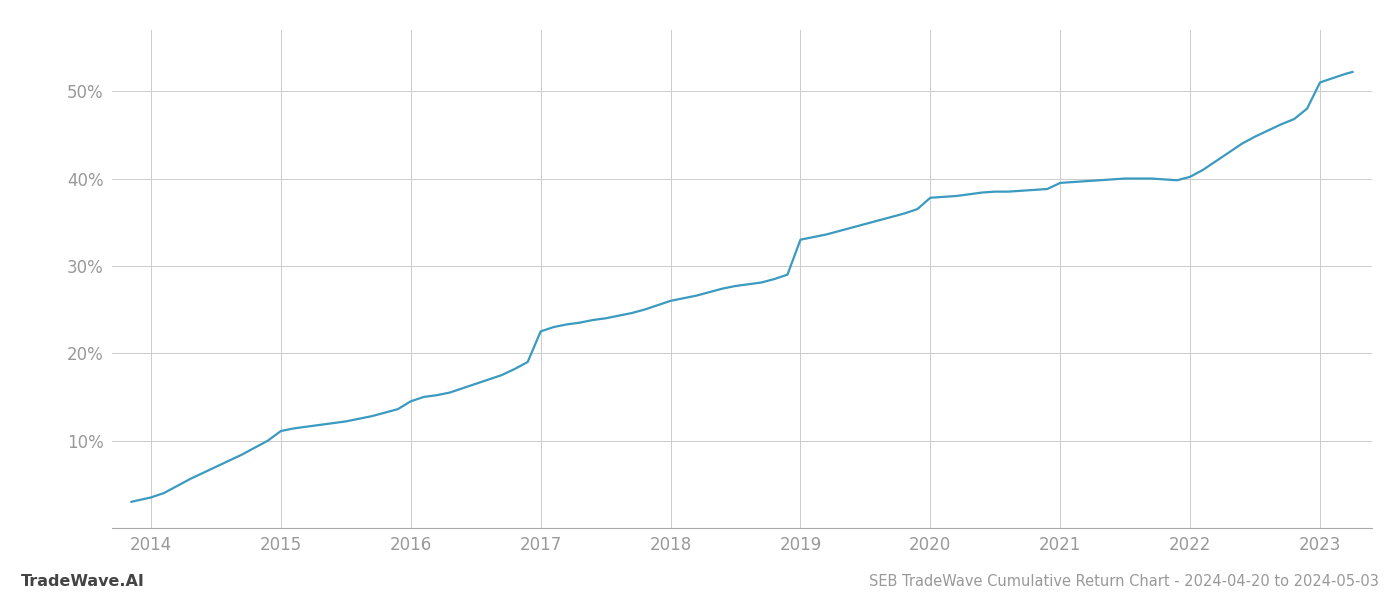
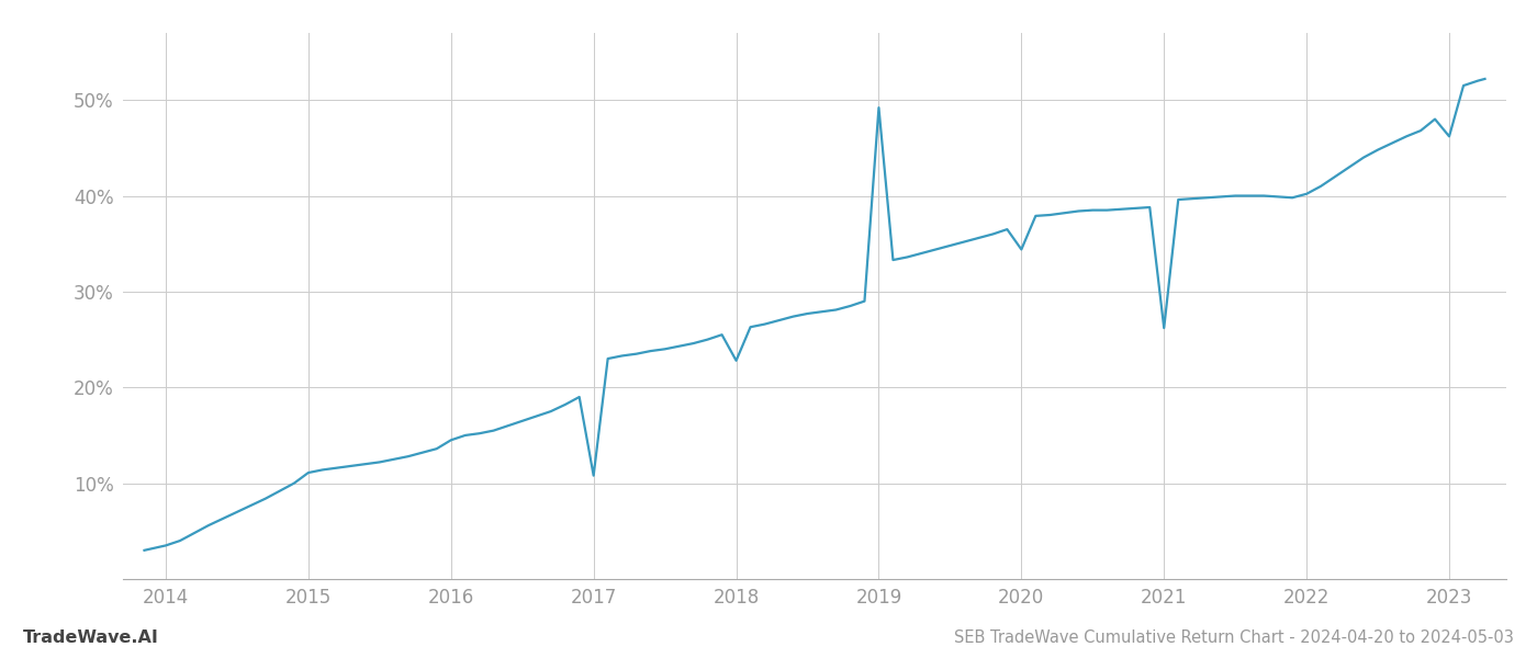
2017: 22.5% -> 10.8%
2018: 26.0% -> 22.8%
2019: 33.0% -> 49.2%
2020: 37.8% -> 34.4%
2021: 39.5% -> 26.2%
2023: 51.0% -> 46.2%
